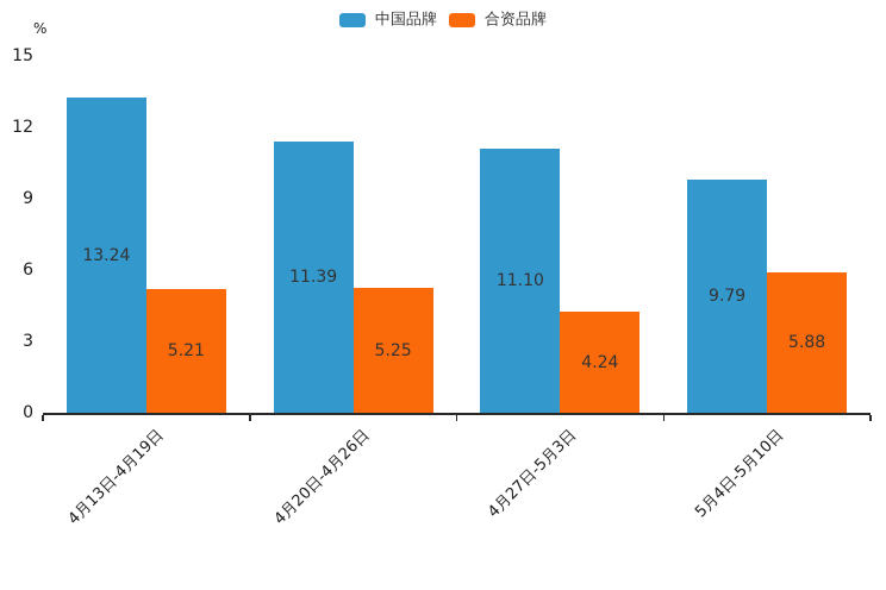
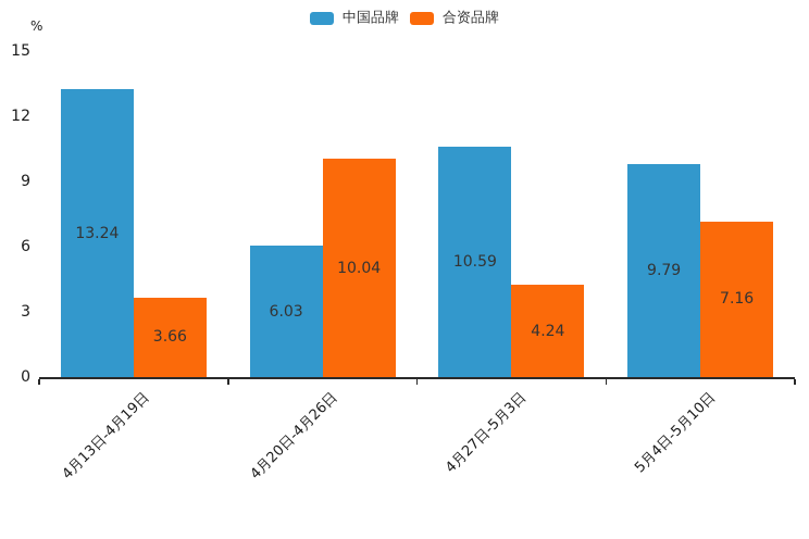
合资品牌/4月13日-4月19日: 5.21 -> 3.66
中国品牌/4月20日-4月26日: 11.39 -> 6.03
合资品牌/4月20日-4月26日: 5.25 -> 10.04
中国品牌/4月27日-5月3日: 11.10 -> 10.59
合资品牌/5月4日-5月10日: 5.88 -> 7.16
